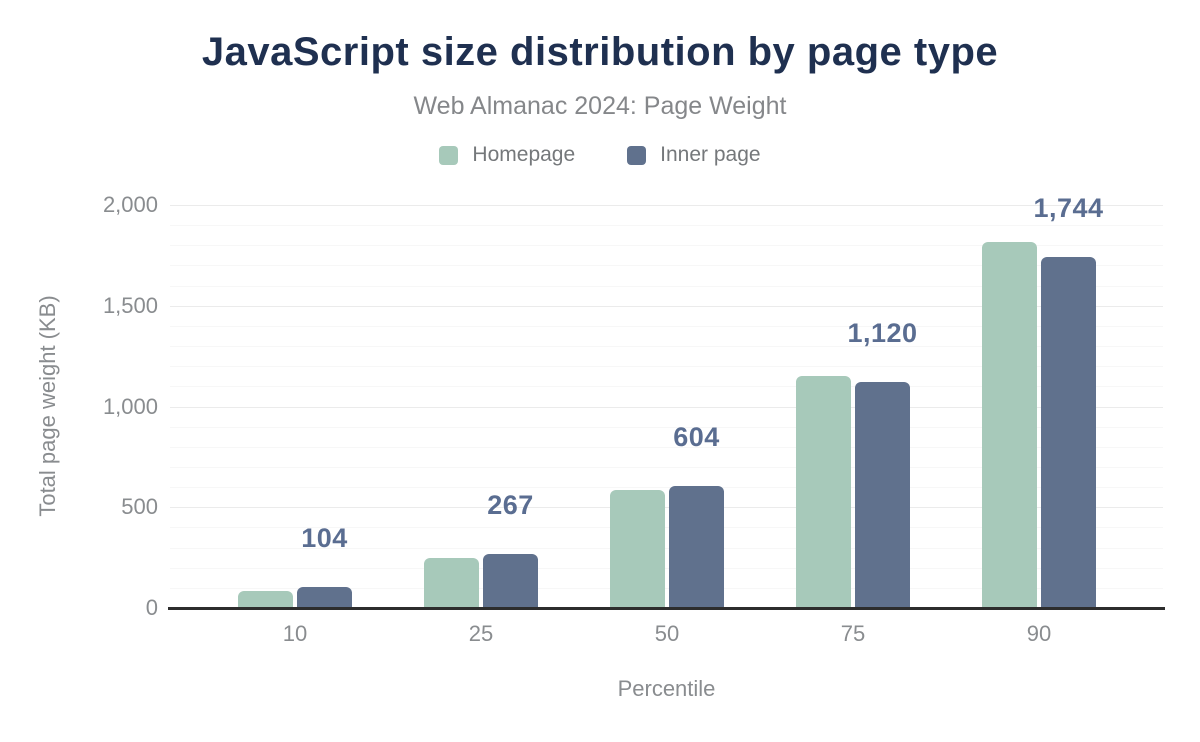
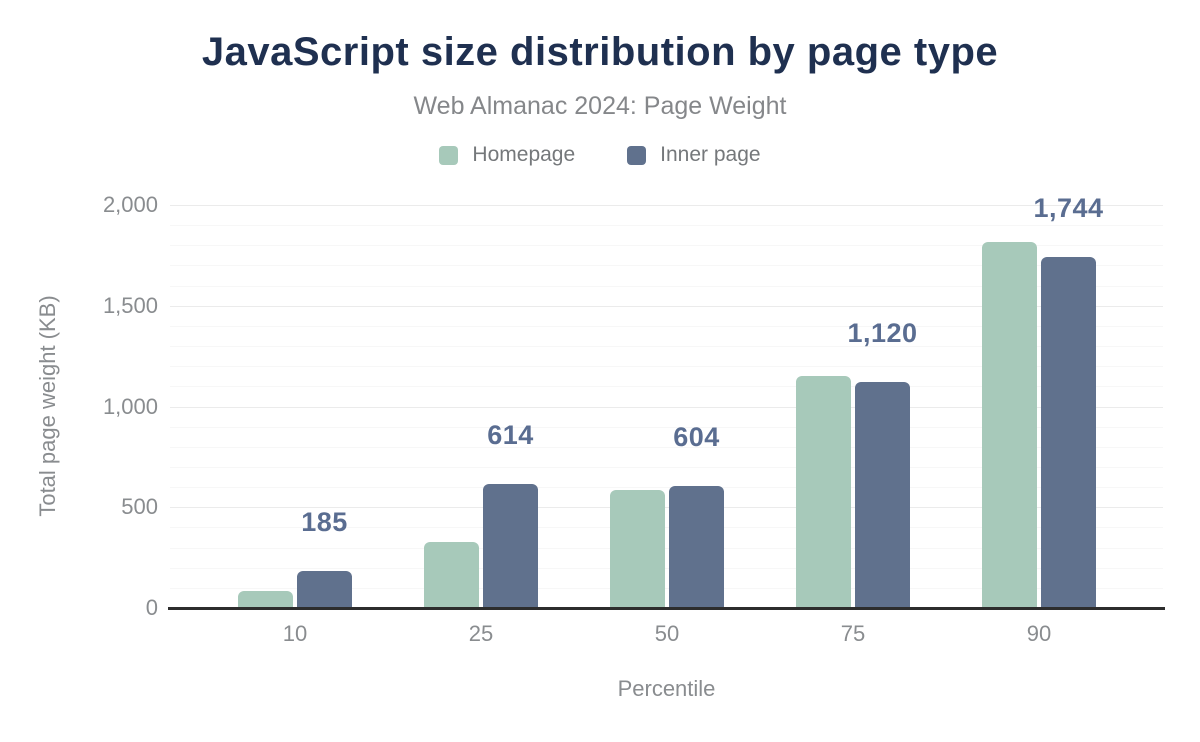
Inner page/10: 104 -> 185
Homepage/25: 250 -> 330
Inner page/25: 267 -> 614
